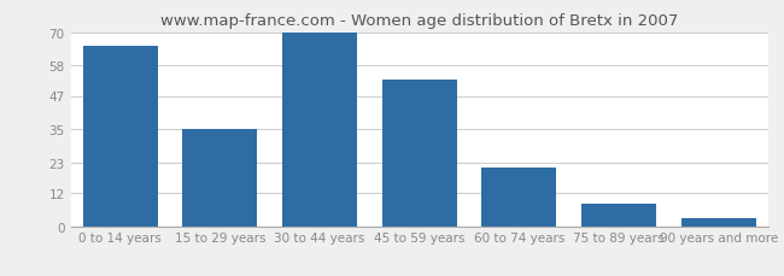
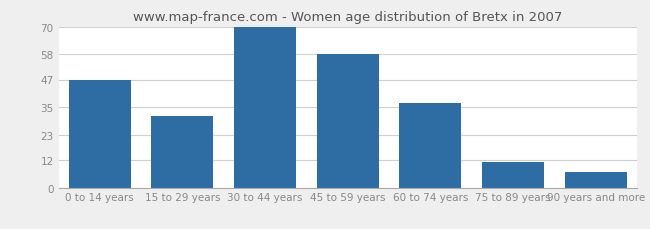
0 to 14 years: 65 -> 47
15 to 29 years: 35 -> 31
45 to 59 years: 53 -> 58
60 to 74 years: 21 -> 37
75 to 89 years: 8 -> 11
90 years and more: 3 -> 7
